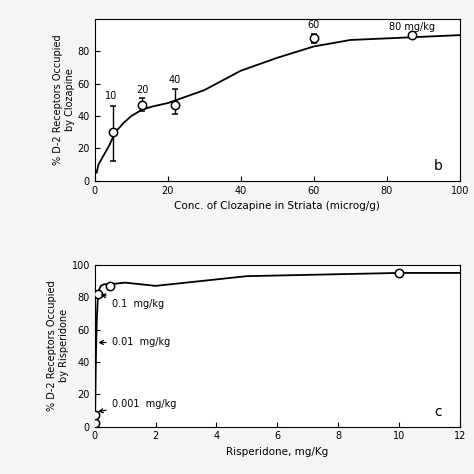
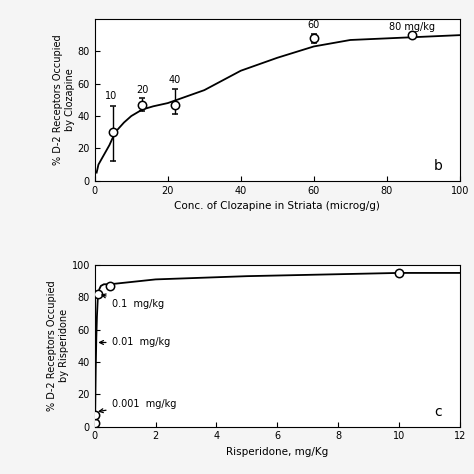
2: 87 -> 91
